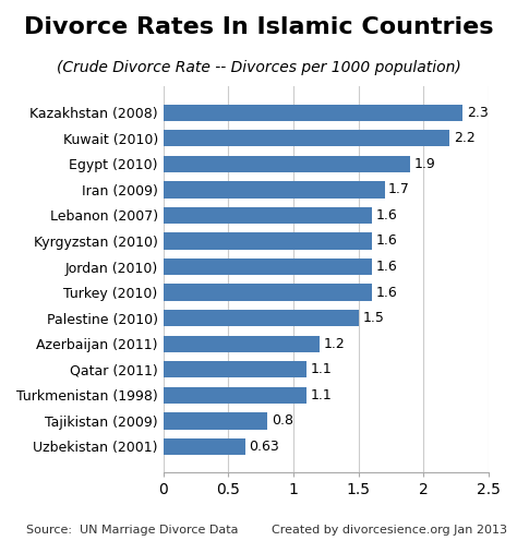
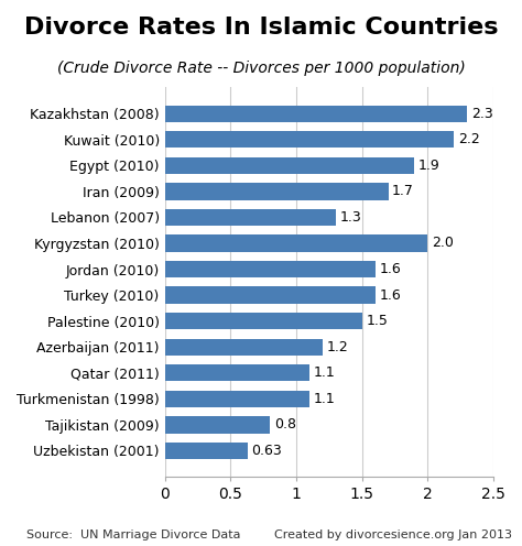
Lebanon (2007): 1.6 -> 1.3
Kyrgyzstan (2010): 1.6 -> 2.0
